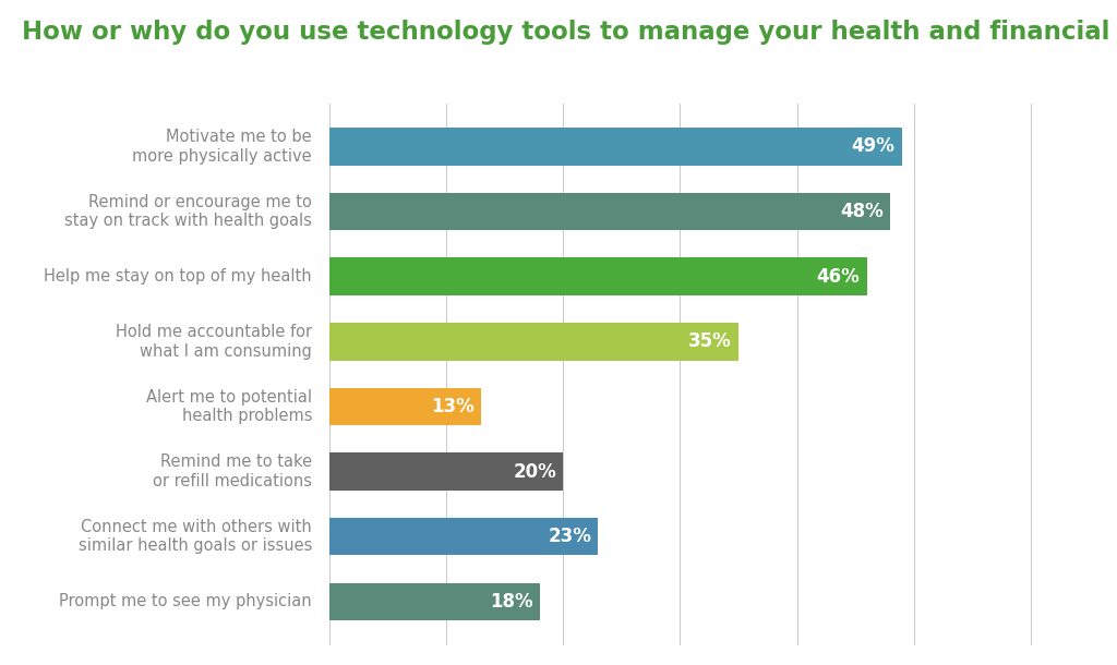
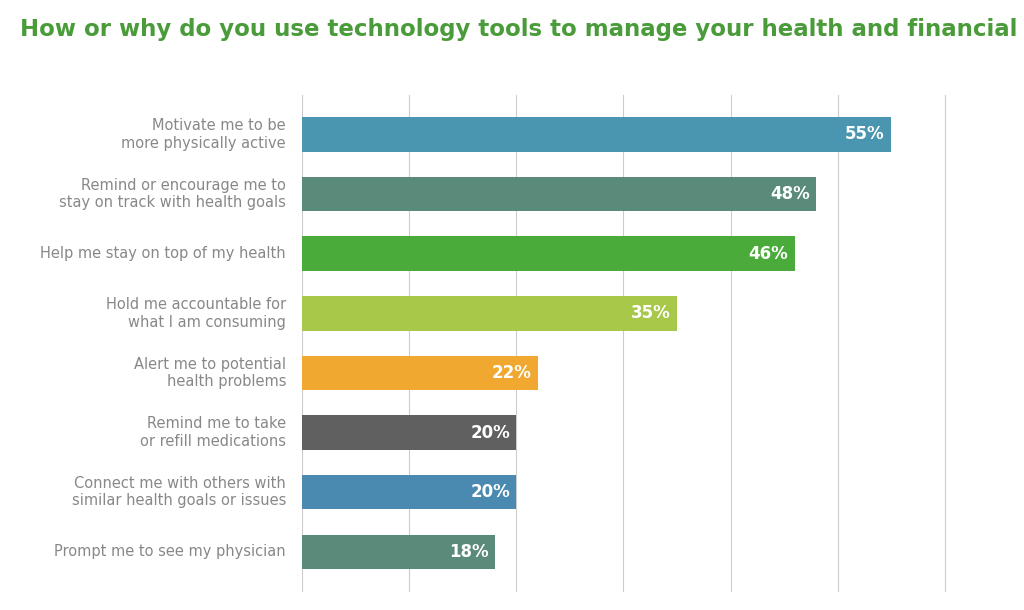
Motivate me to be more physically active: 49% -> 55%
Alert me to potential health problems: 13% -> 22%
Connect me with others with similar health goals or issues: 23% -> 20%
